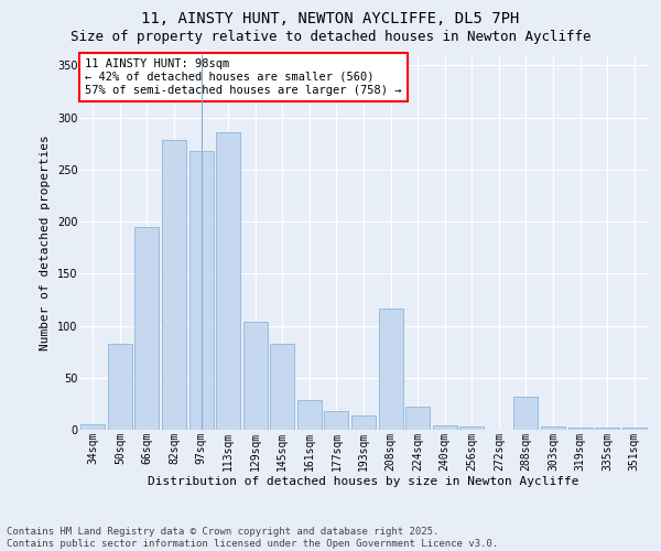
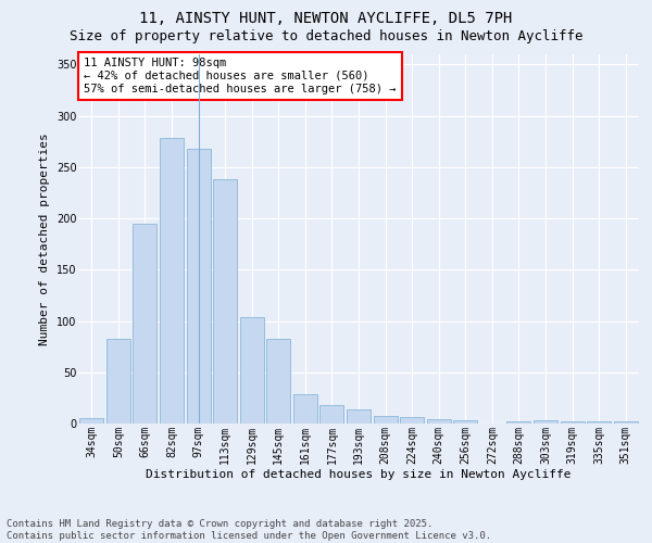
113sqm: 286 -> 238
208sqm: 116 -> 7
224sqm: 22 -> 6
288sqm: 32 -> 2
